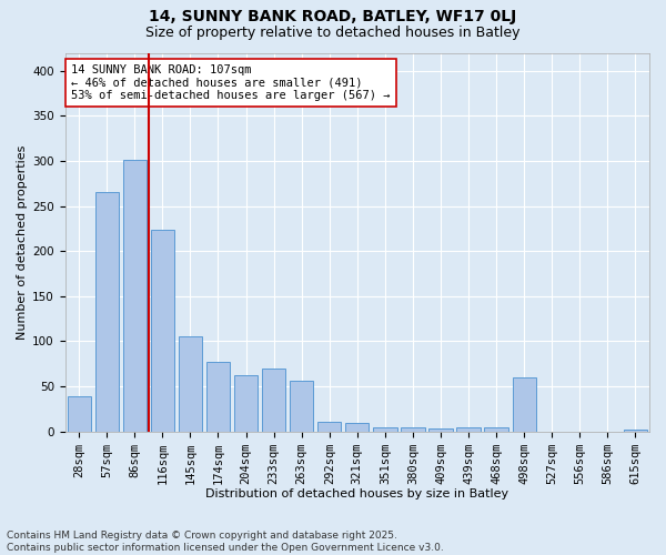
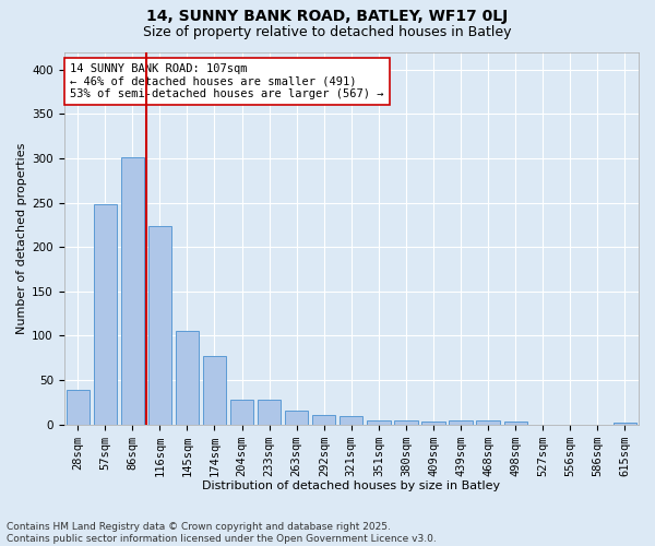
57sqm: 266 -> 248
204sqm: 62 -> 28
233sqm: 70 -> 28
263sqm: 56 -> 16
498sqm: 60 -> 3
